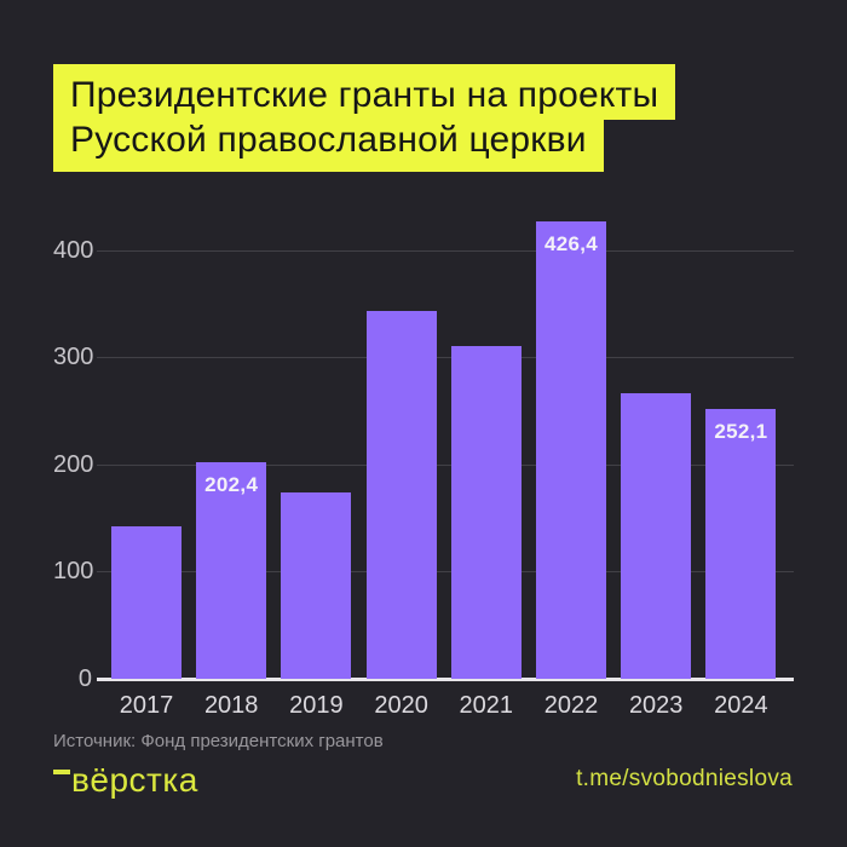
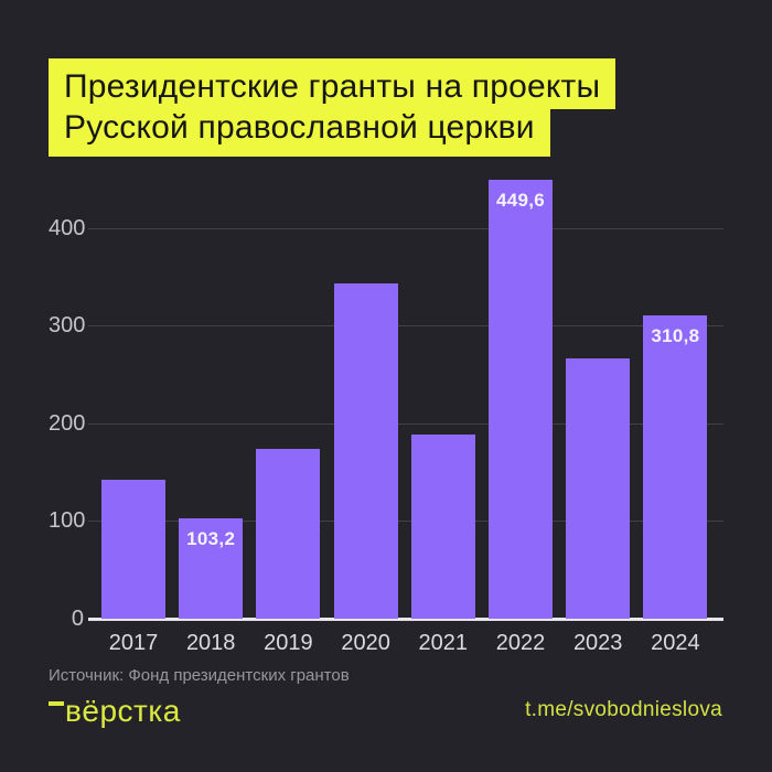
2018: 202,4 -> 103,2
2021: 310 -> 190
2022: 426,4 -> 449,6
2024: 252,1 -> 310,8
